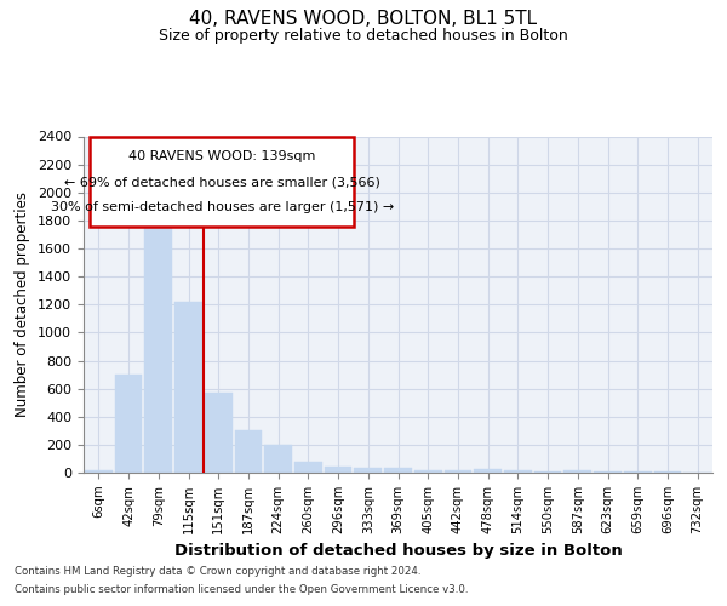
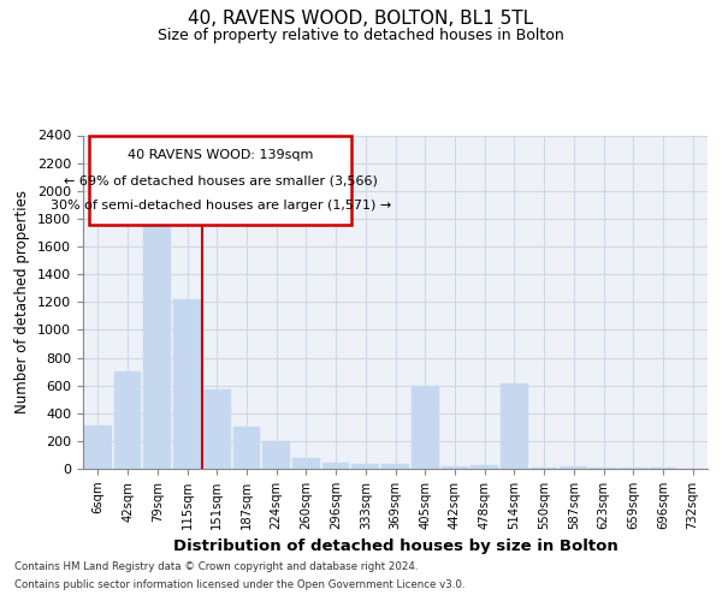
6sqm: 20 -> 310
405sqm: 20 -> 600
514sqm: 20 -> 610
